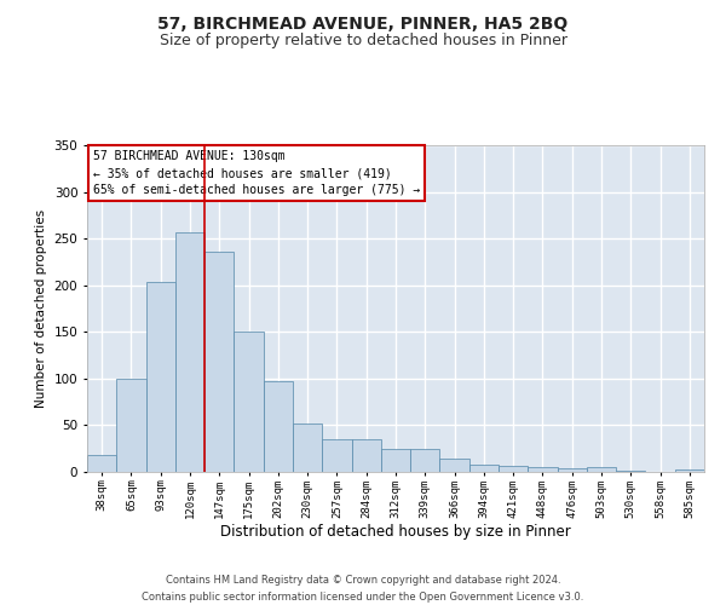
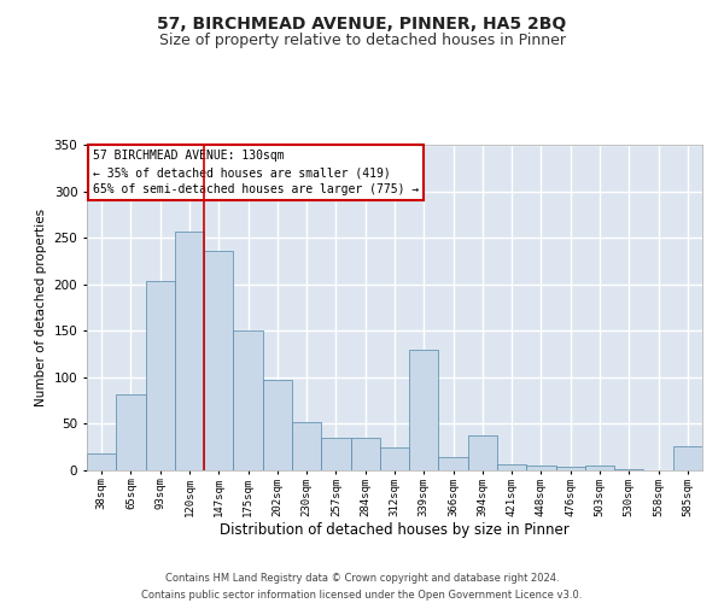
65sqm: 100 -> 82
339sqm: 25 -> 130
394sqm: 8 -> 38
585sqm: 2 -> 26
